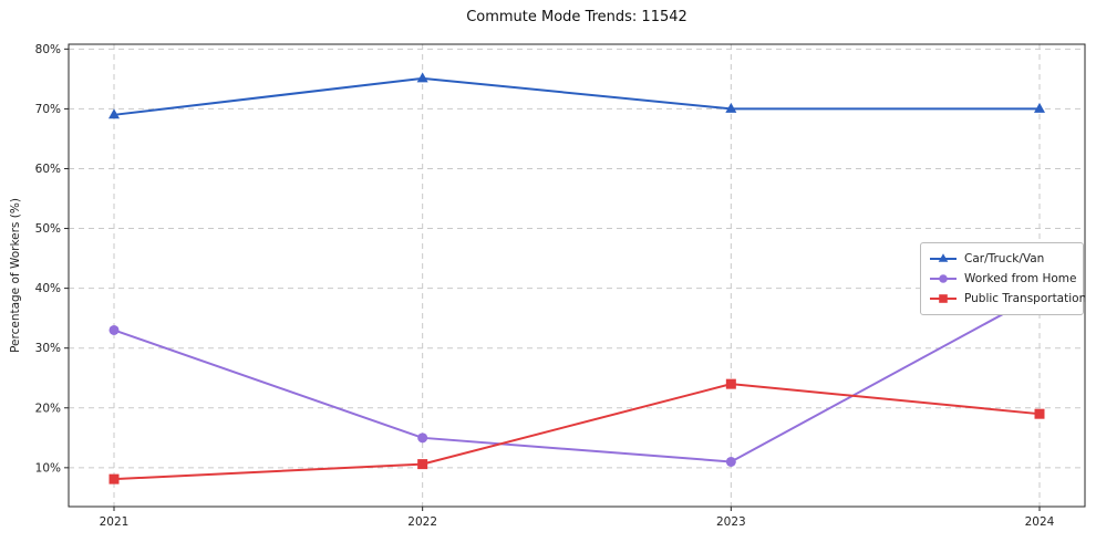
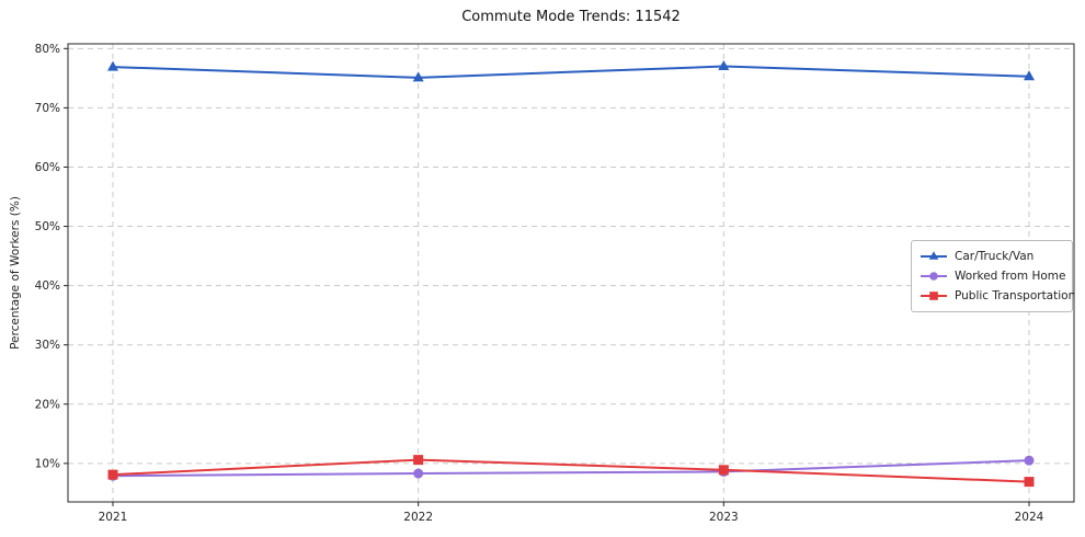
Car/Truck/Van/2021: 69% -> 77%
Worked from Home/2021: 33% -> 8%
Worked from Home/2022: 15% -> 8%
Car/Truck/Van/2023: 70% -> 77%
Worked from Home/2023: 11% -> 9%
Public Transportation/2023: 24% -> 9%
Car/Truck/Van/2024: 70% -> 75%
Worked from Home/2024: 39% -> 10%
Public Transportation/2024: 19% -> 7%
